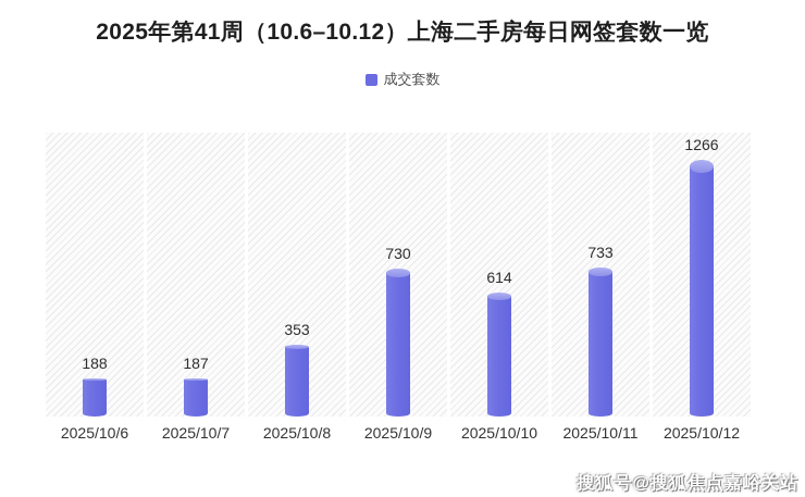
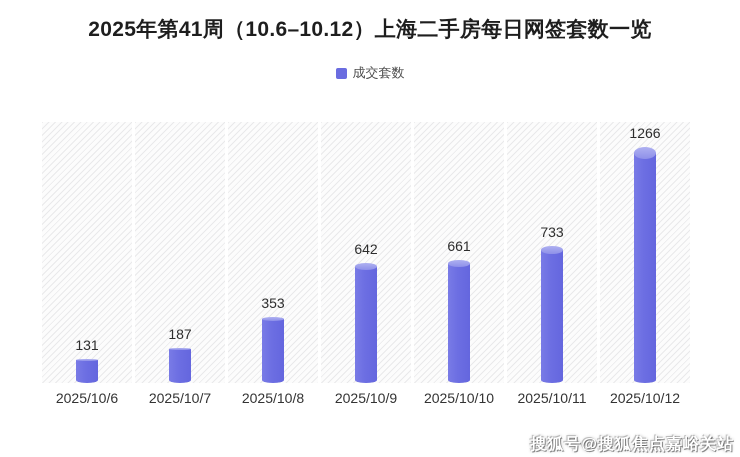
2025/10/6: 188 -> 131
2025/10/9: 730 -> 642
2025/10/10: 614 -> 661
